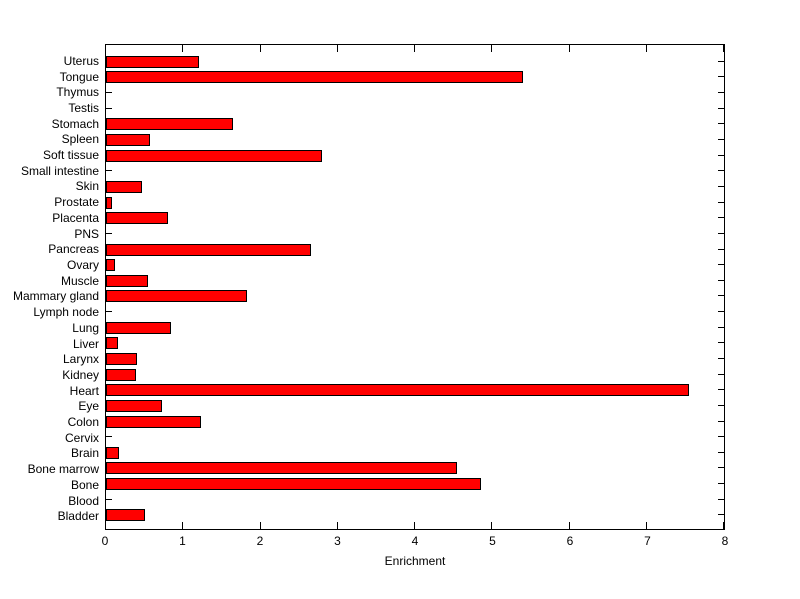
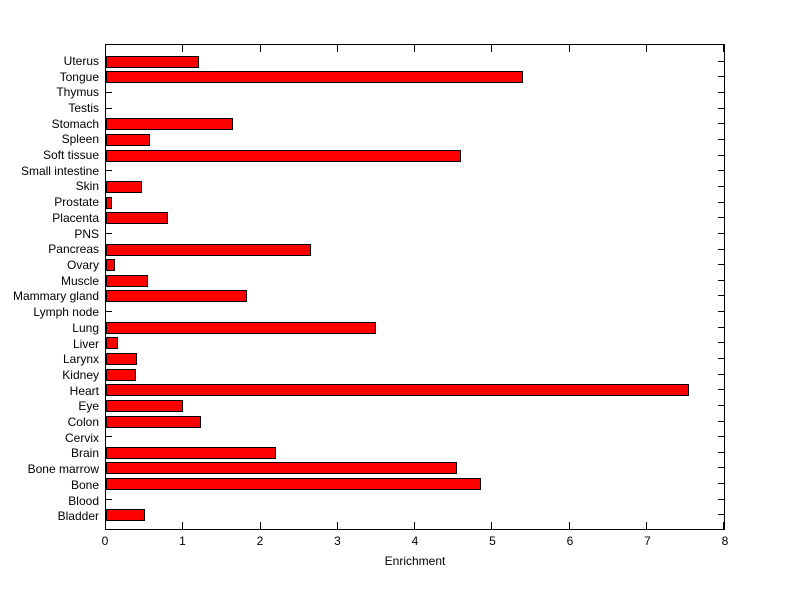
Soft tissue: 2.8 -> 4.6
Lung: 0.8 -> 3.5
Eye: 0.7 -> 1.0
Brain: 0.2 -> 2.2
